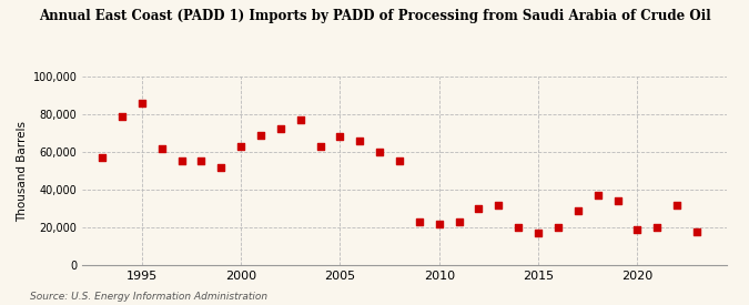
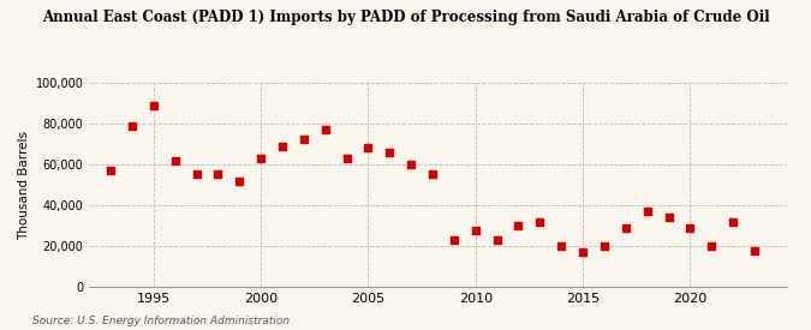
1995: 86,000 -> 89,000
2010: 22,000 -> 28,000
2020: 19,000 -> 29,000
